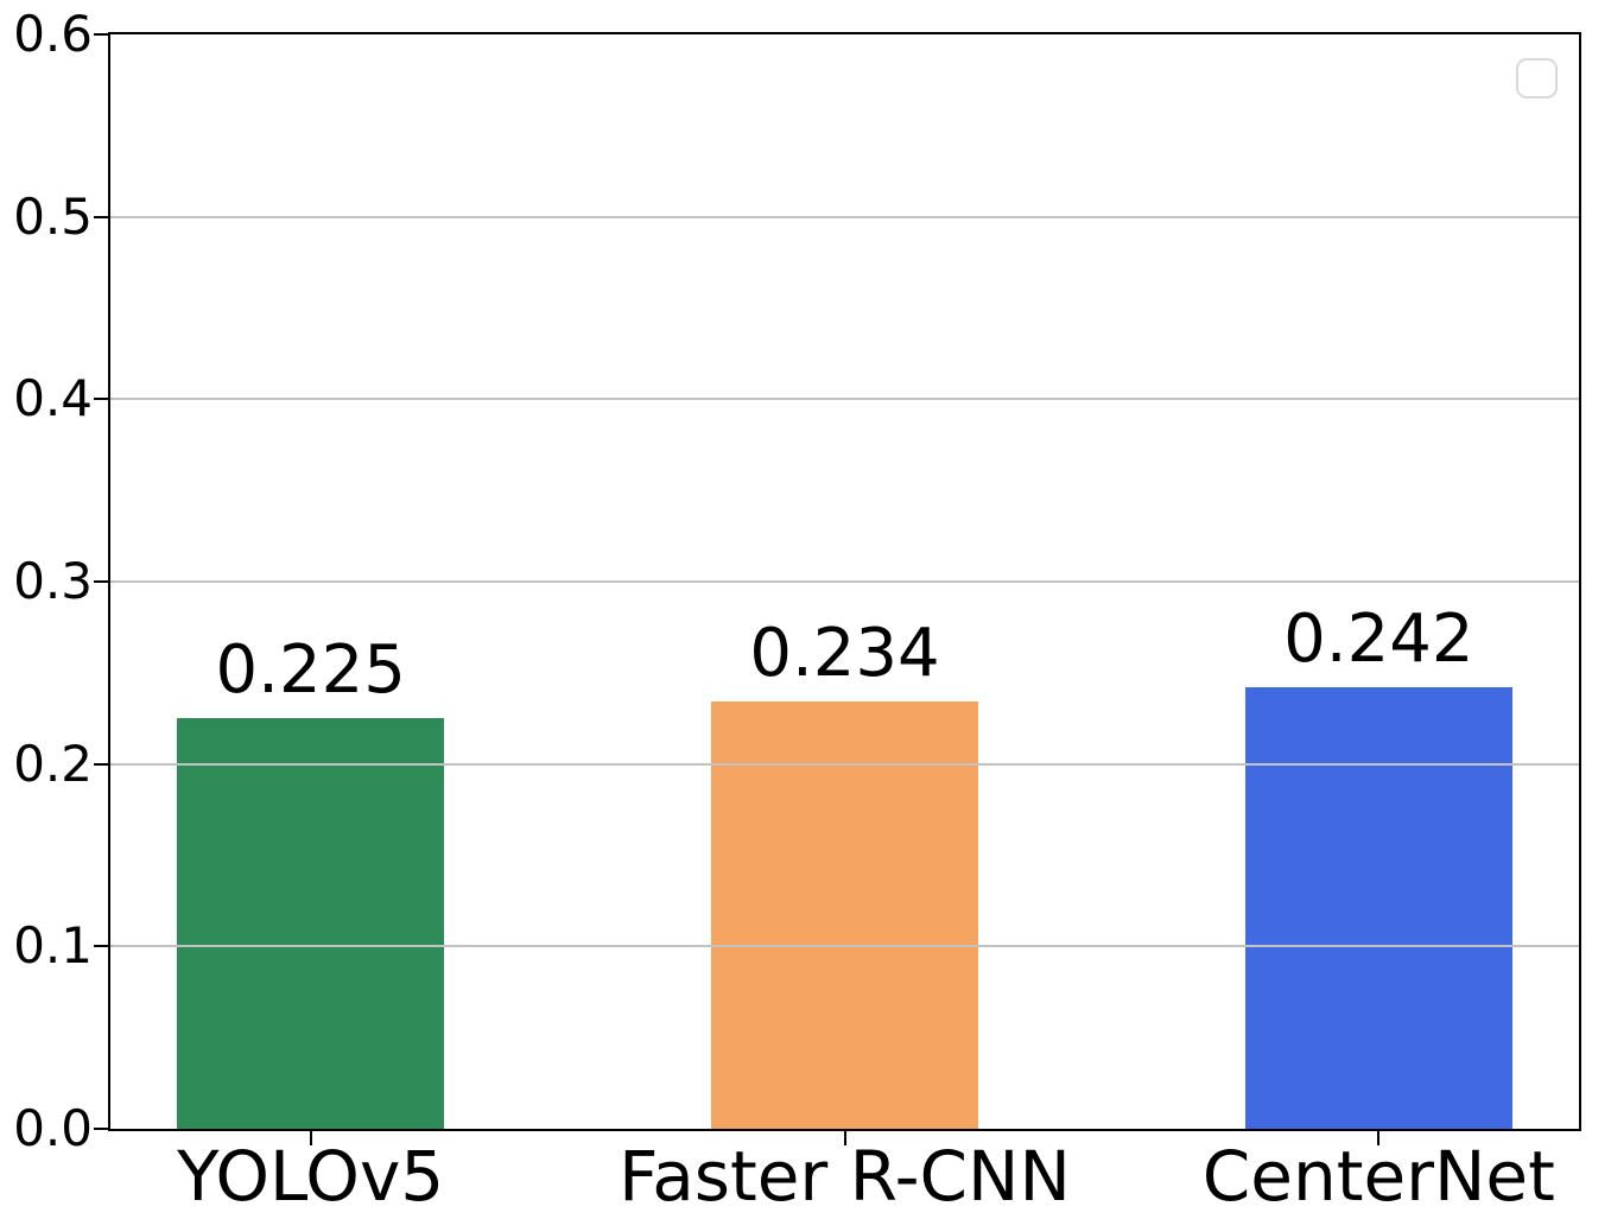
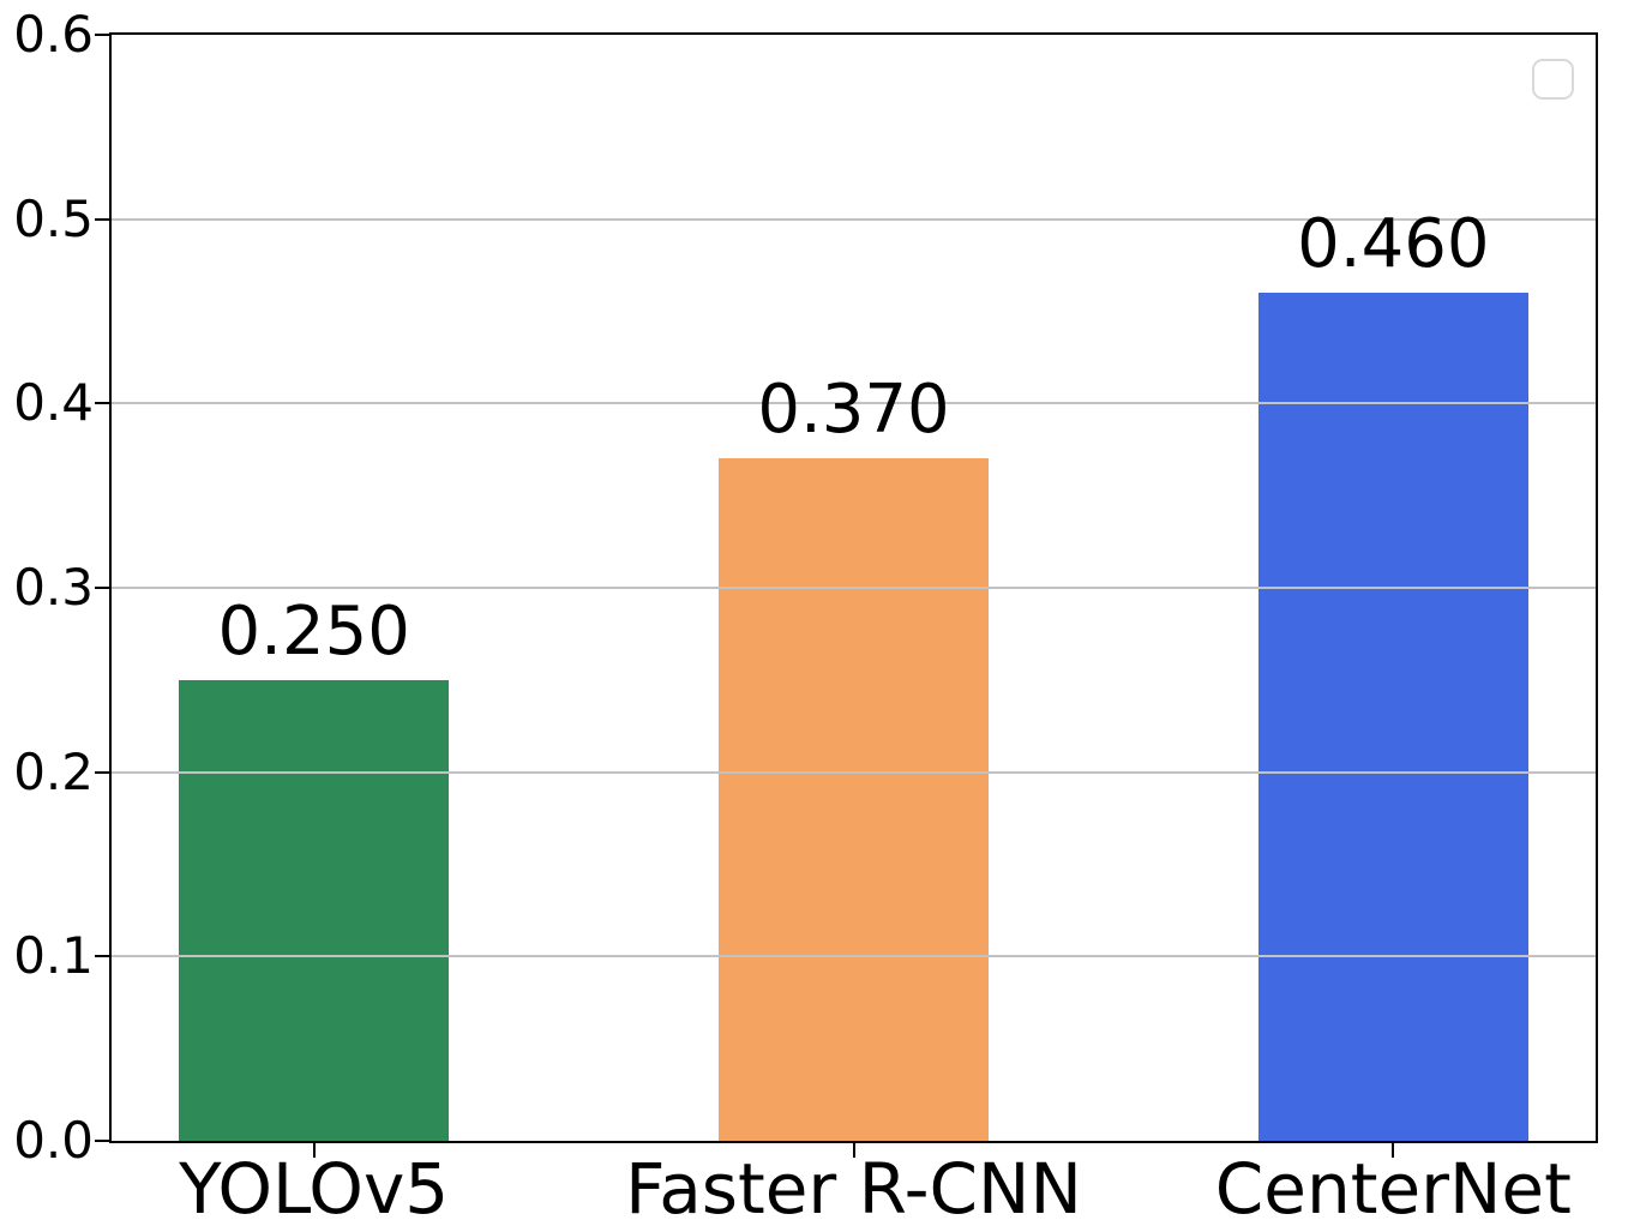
YOLOv5: 0.225 -> 0.250
Faster R-CNN: 0.234 -> 0.370
CenterNet: 0.242 -> 0.460
